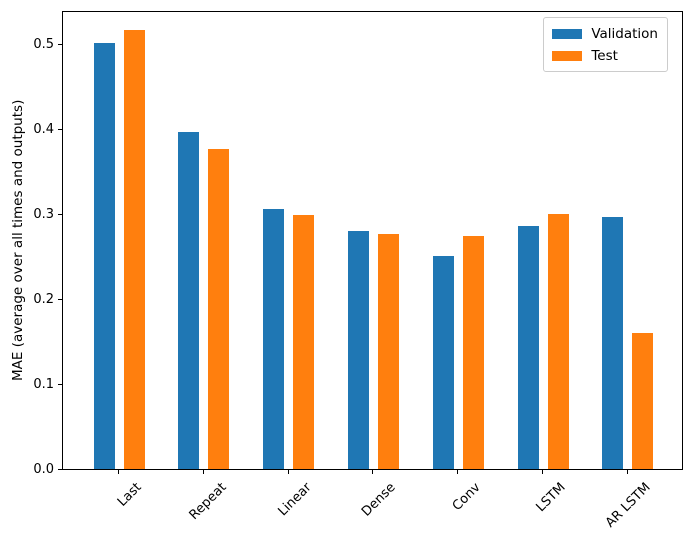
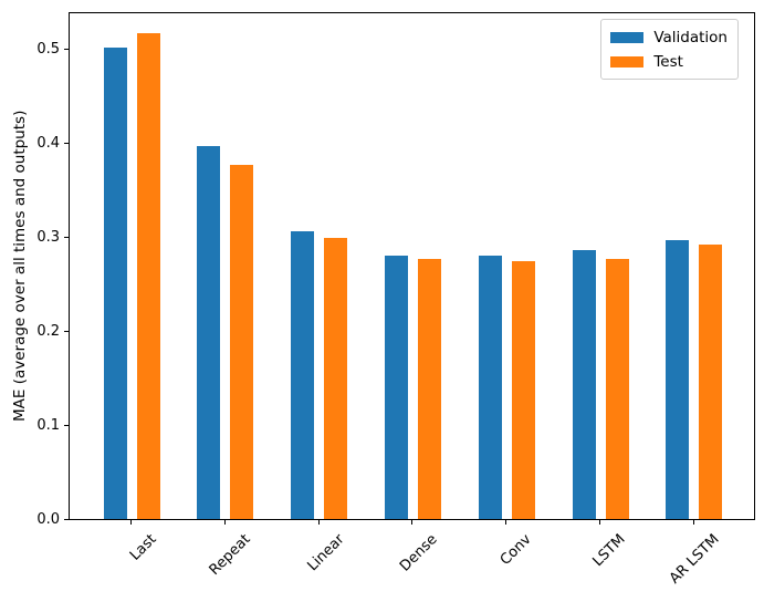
Validation/Conv: 0.25 -> 0.28
Test/LSTM: 0.30 -> 0.28
Test/AR LSTM: 0.16 -> 0.29
